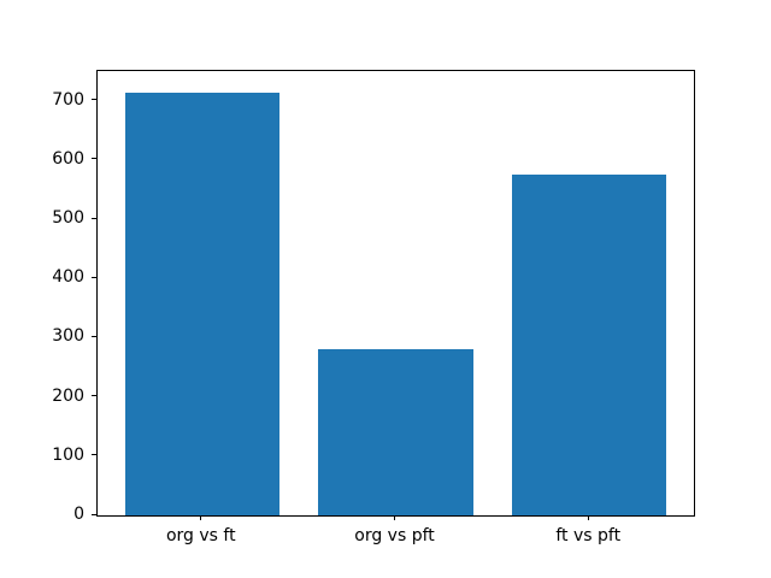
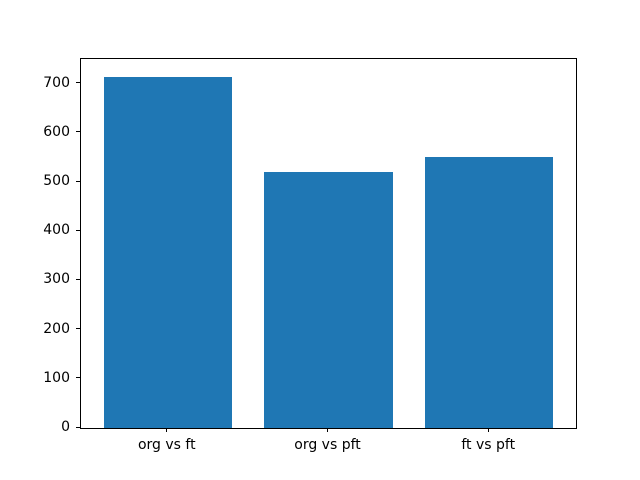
org vs pft: 280 -> 520
ft vs pft: 580 -> 550
